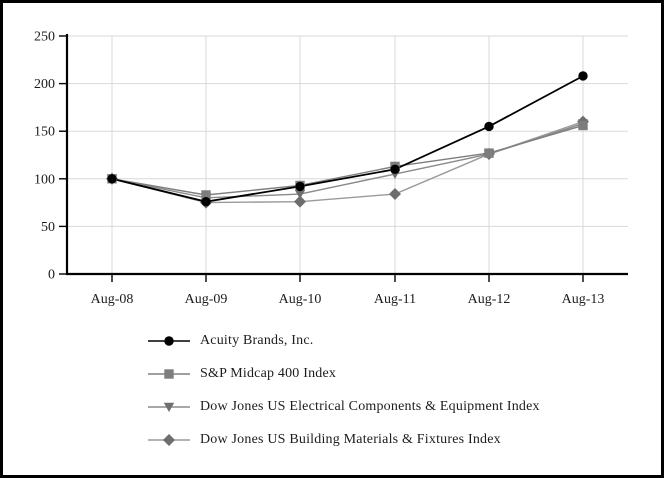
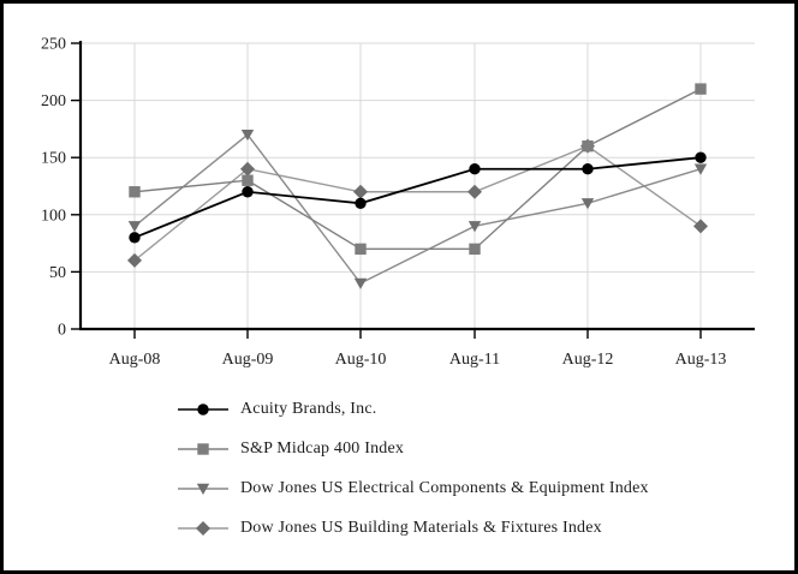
Acuity Brands, Inc./Aug-08: 100 -> 80
S&P Midcap 400 Index/Aug-08: 100 -> 120
Dow Jones US Electrical Components & Equipment Index/Aug-08: 100 -> 90
Dow Jones US Building Materials & Fixtures Index/Aug-08: 100 -> 60
Acuity Brands, Inc./Aug-09: 80 -> 120
S&P Midcap 400 Index/Aug-09: 80 -> 130
Dow Jones US Electrical Components & Equipment Index/Aug-09: 80 -> 170
Dow Jones US Building Materials & Fixtures Index/Aug-09: 80 -> 140
Acuity Brands, Inc./Aug-10: 90 -> 110
S&P Midcap 400 Index/Aug-10: 90 -> 70
Dow Jones US Electrical Components & Equipment Index/Aug-10: 80 -> 40
Dow Jones US Building Materials & Fixtures Index/Aug-10: 80 -> 120
Acuity Brands, Inc./Aug-11: 110 -> 140
S&P Midcap 400 Index/Aug-11: 110 -> 70
Dow Jones US Electrical Components & Equipment Index/Aug-11: 100 -> 90
Dow Jones US Building Materials & Fixtures Index/Aug-11: 80 -> 120
Acuity Brands, Inc./Aug-12: 160 -> 140
S&P Midcap 400 Index/Aug-12: 130 -> 160
Dow Jones US Electrical Components & Equipment Index/Aug-12: 130 -> 110
Dow Jones US Building Materials & Fixtures Index/Aug-12: 130 -> 160
Acuity Brands, Inc./Aug-13: 210 -> 150
S&P Midcap 400 Index/Aug-13: 160 -> 210
Dow Jones US Electrical Components & Equipment Index/Aug-13: 160 -> 140
Dow Jones US Building Materials & Fixtures Index/Aug-13: 160 -> 90
